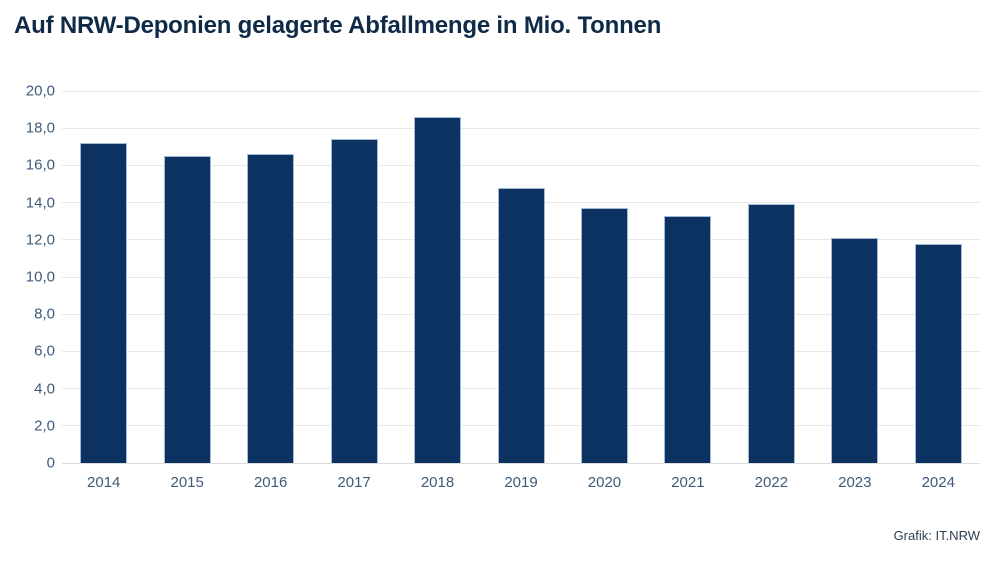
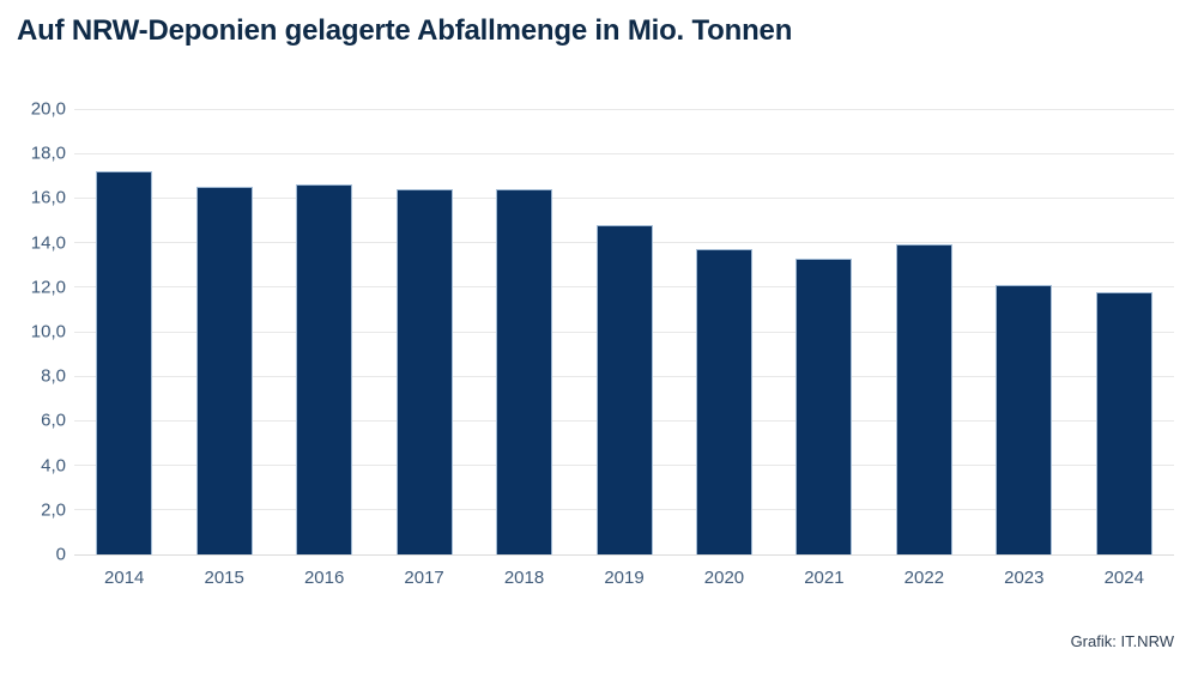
2017: 17,4 -> 16,4
2018: 18,6 -> 16,4
